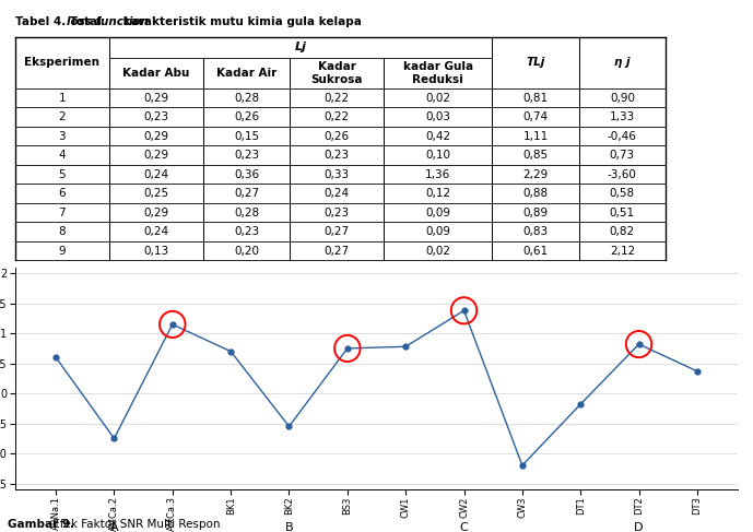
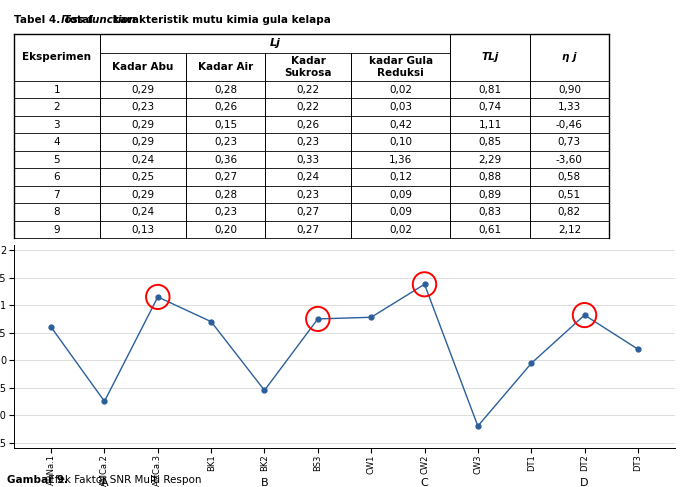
DT1: -0.18 -> -0.06
DT3: 0.37 -> 0.20
